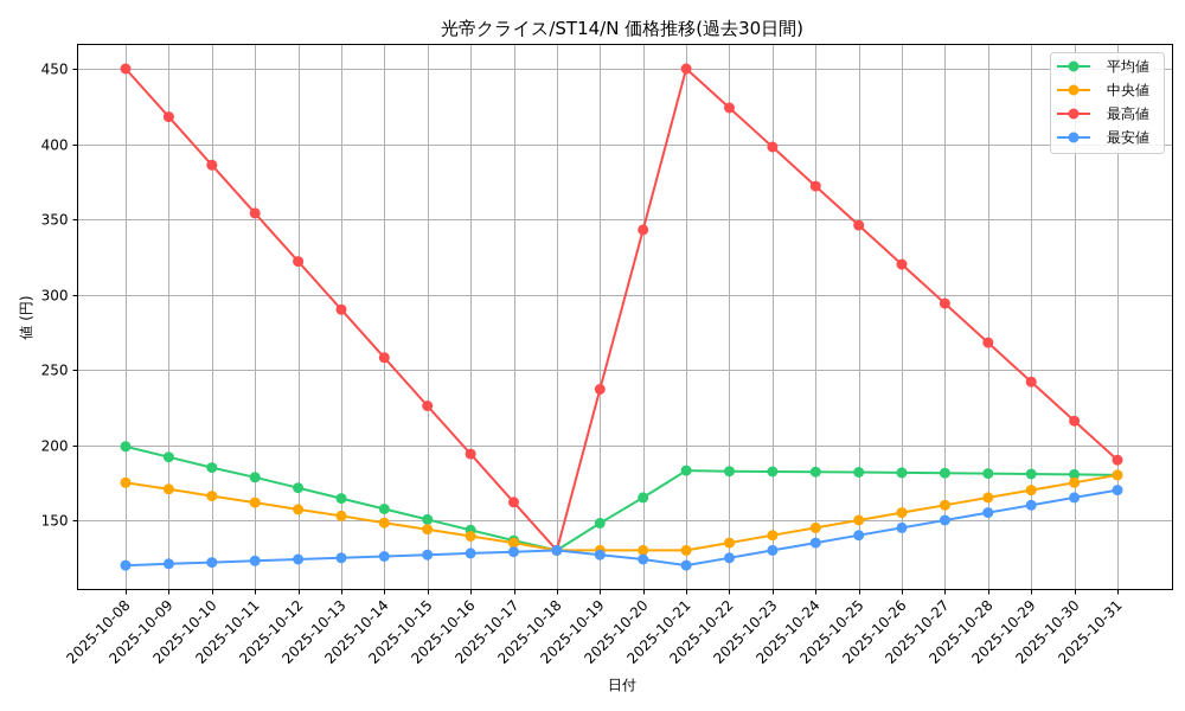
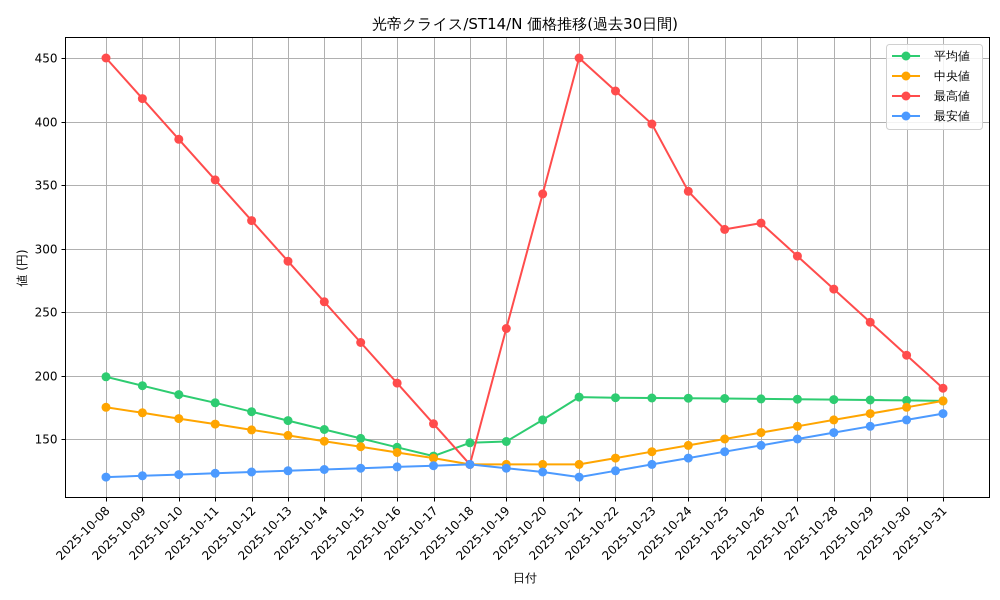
平均値/2025-10-18: 130 -> 147
最高値/2025-10-24: 372 -> 345
最高値/2025-10-25: 346 -> 315
